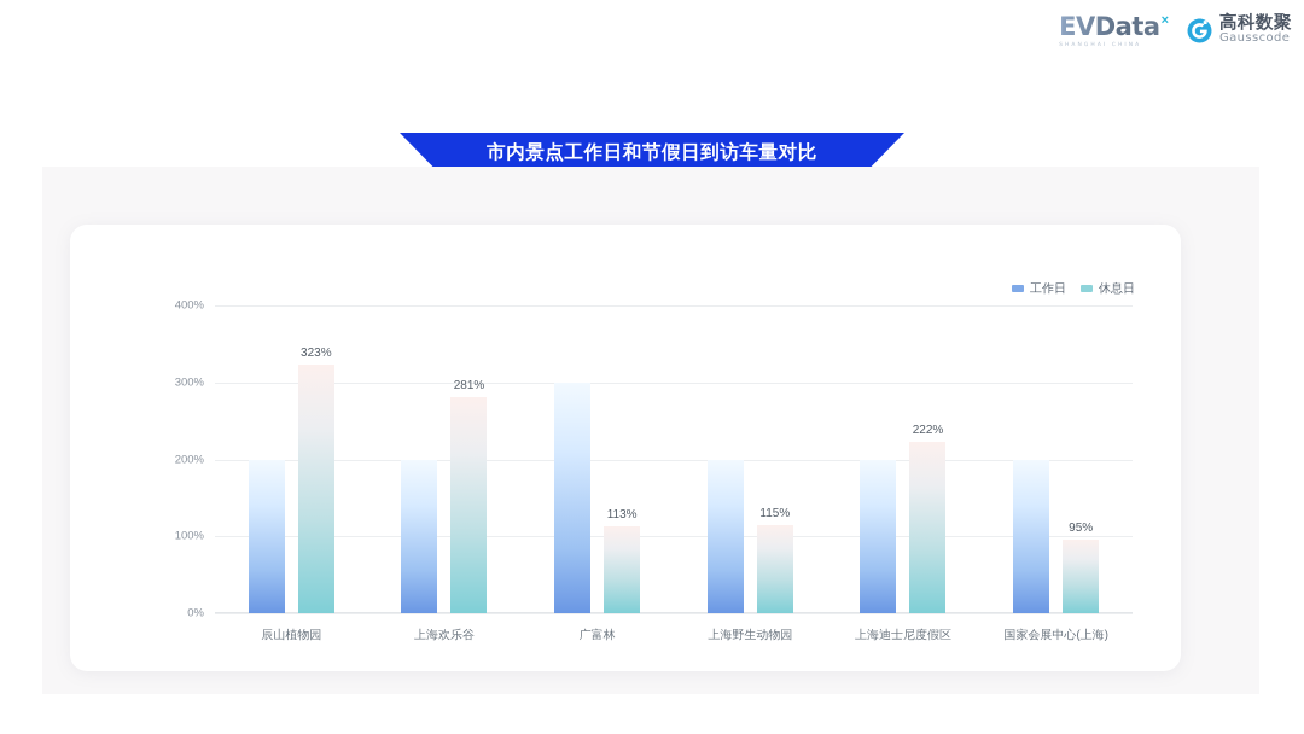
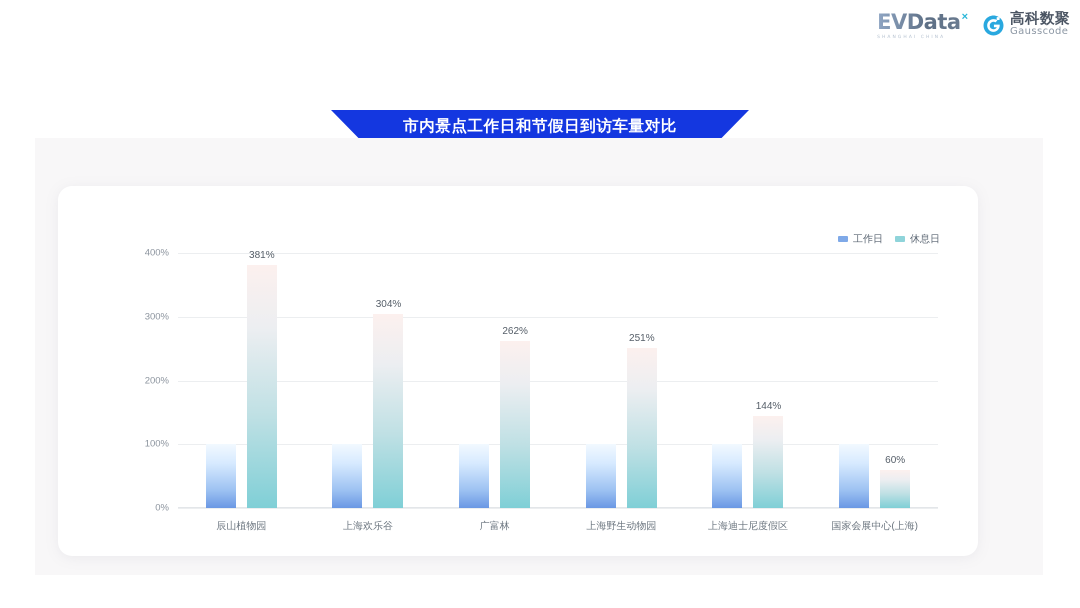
工作日/辰山植物园: 200% -> 100%
休息日/辰山植物园: 323% -> 381%
工作日/上海欢乐谷: 200% -> 100%
休息日/上海欢乐谷: 281% -> 304%
工作日/广富林: 300% -> 100%
休息日/广富林: 113% -> 262%
工作日/上海野生动物园: 200% -> 100%
休息日/上海野生动物园: 115% -> 251%
工作日/上海迪士尼度假区: 200% -> 100%
休息日/上海迪士尼度假区: 222% -> 144%
工作日/国家会展中心(上海): 200% -> 100%
休息日/国家会展中心(上海): 95% -> 60%
